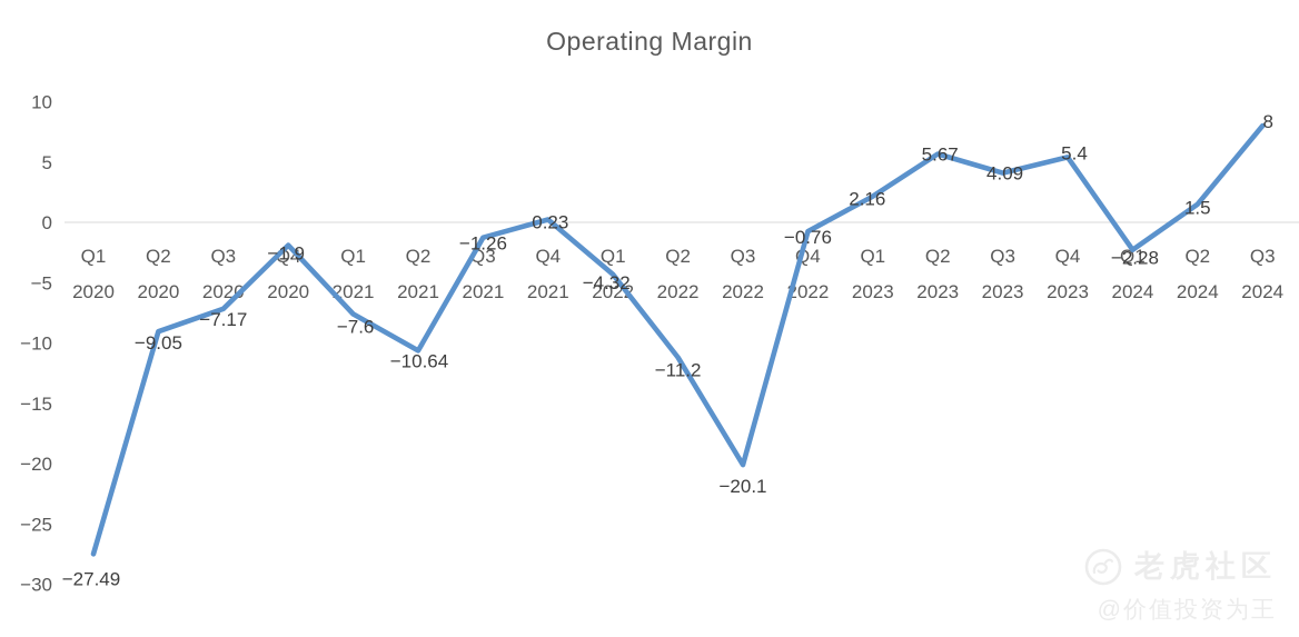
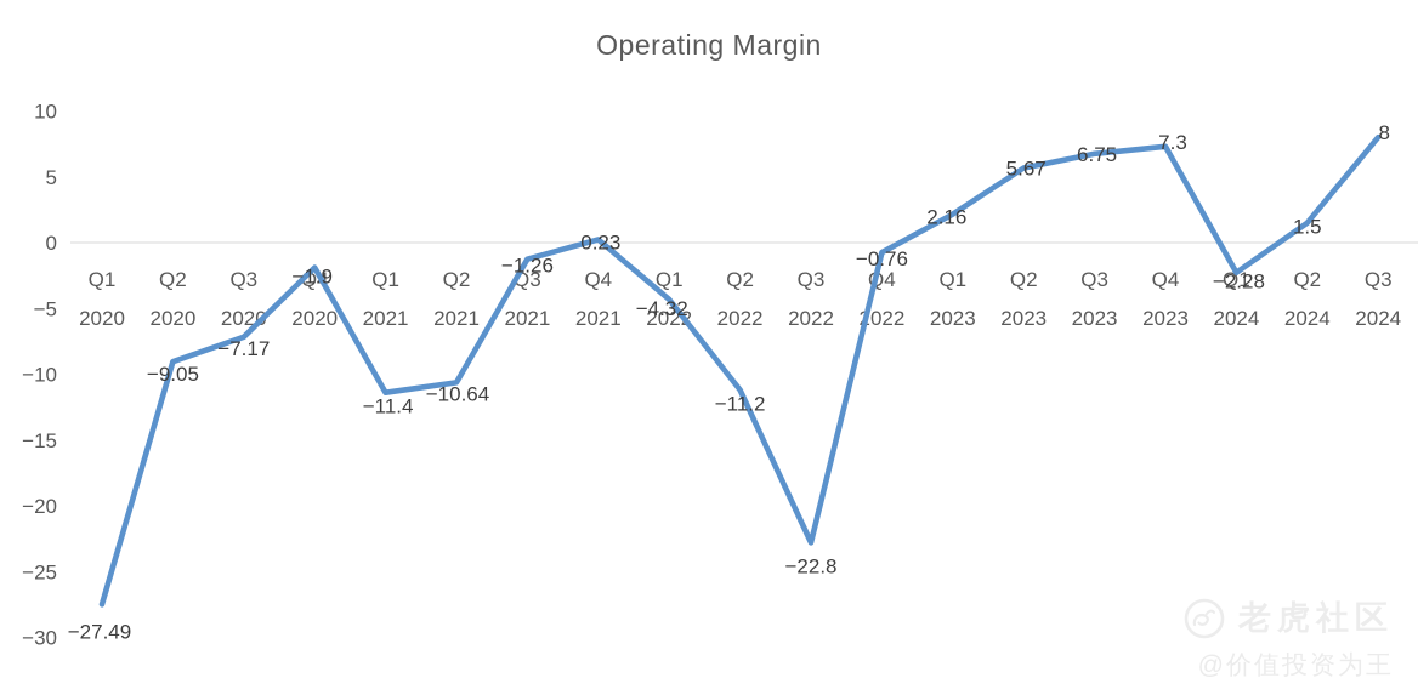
Q1 2021: −7.6 -> −11.4
Q3 2022: −20.1 -> −22.8
Q3 2023: 4.09 -> 6.75
Q4 2023: 5.4 -> 7.3
